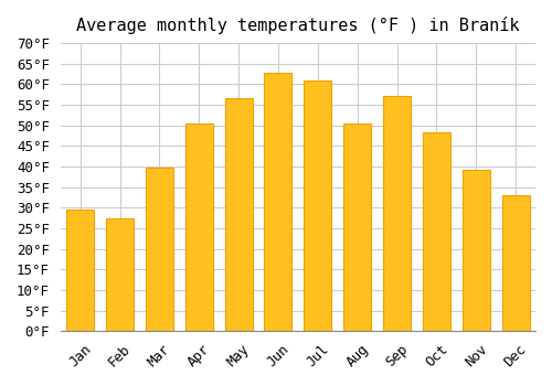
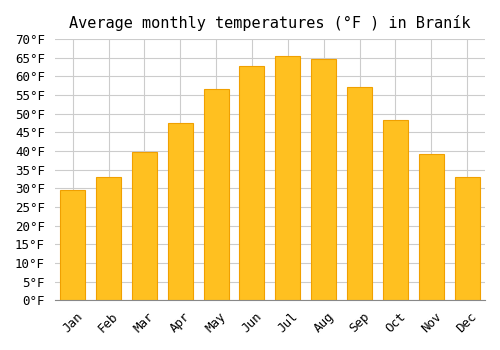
Feb: 27.5°F -> 32.9°F
Apr: 50.5°F -> 47.5°F
Jul: 61.0°F -> 65.5°F
Aug: 50.5°F -> 64.6°F
